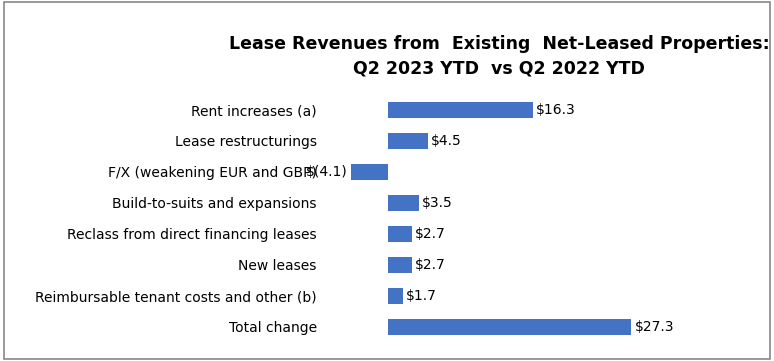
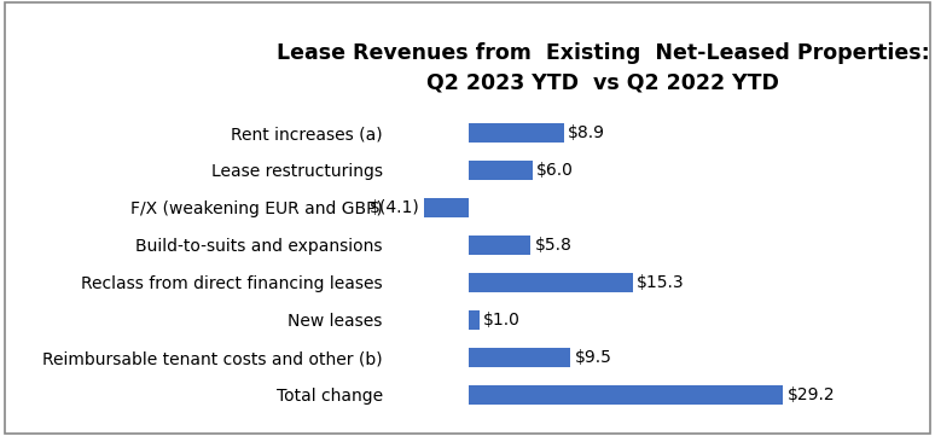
Rent increases (a): $16.3 -> $8.9
Lease restructurings: $4.5 -> $6.0
Build-to-suits and expansions: $3.5 -> $5.8
Reclass from direct financing leases: $2.7 -> $15.3
New leases: $2.7 -> $1.0
Reimbursable tenant costs and other (b): $1.7 -> $9.5
Total change: $27.3 -> $29.2
